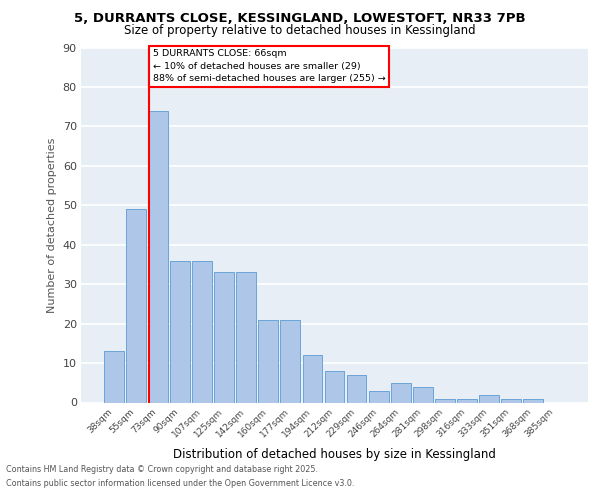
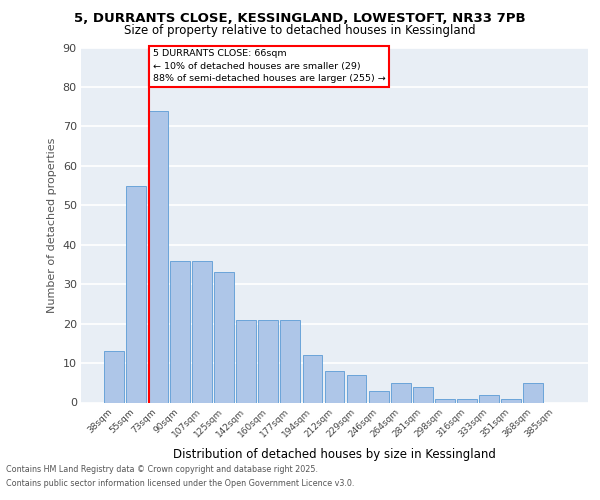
55sqm: 49 -> 55
142sqm: 33 -> 21
368sqm: 1 -> 5
